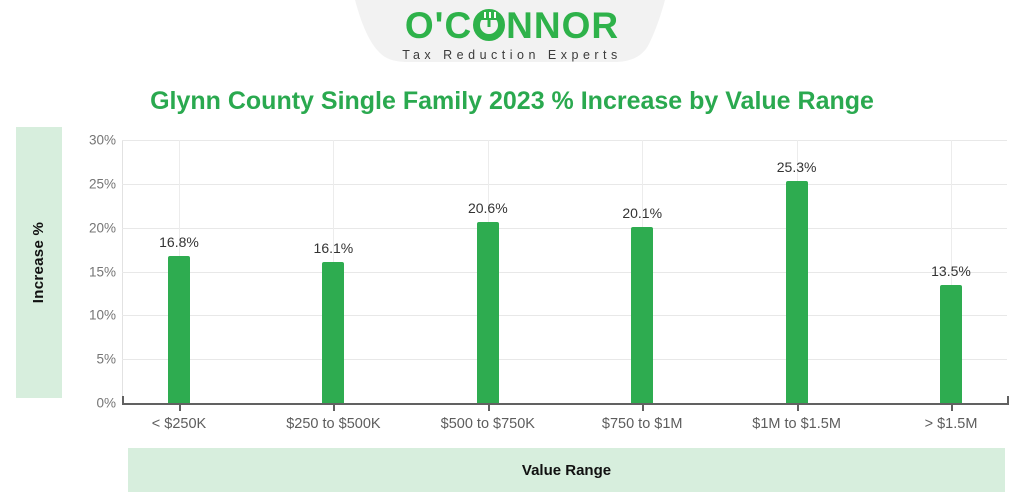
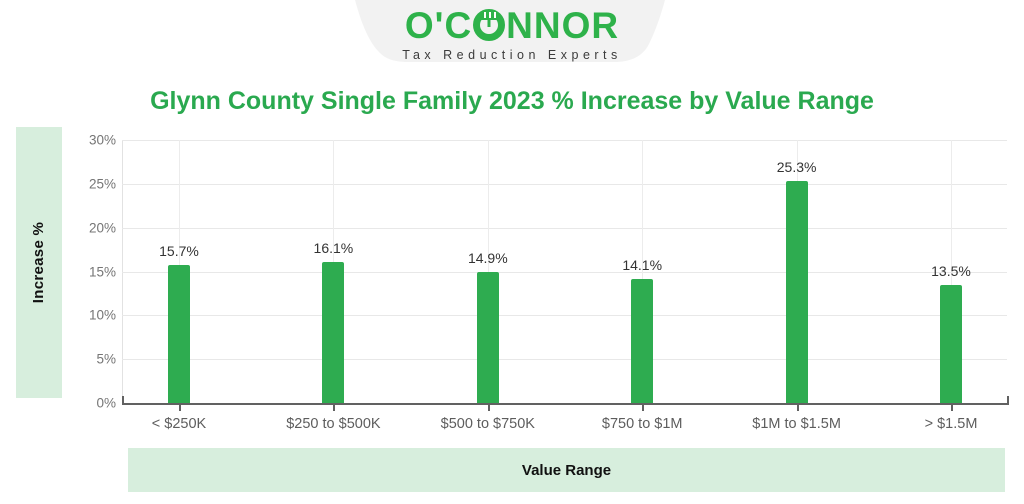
< $250K: 16.8% -> 15.7%
$500 to $750K: 20.6% -> 14.9%
$750 to $1M: 20.1% -> 14.1%
